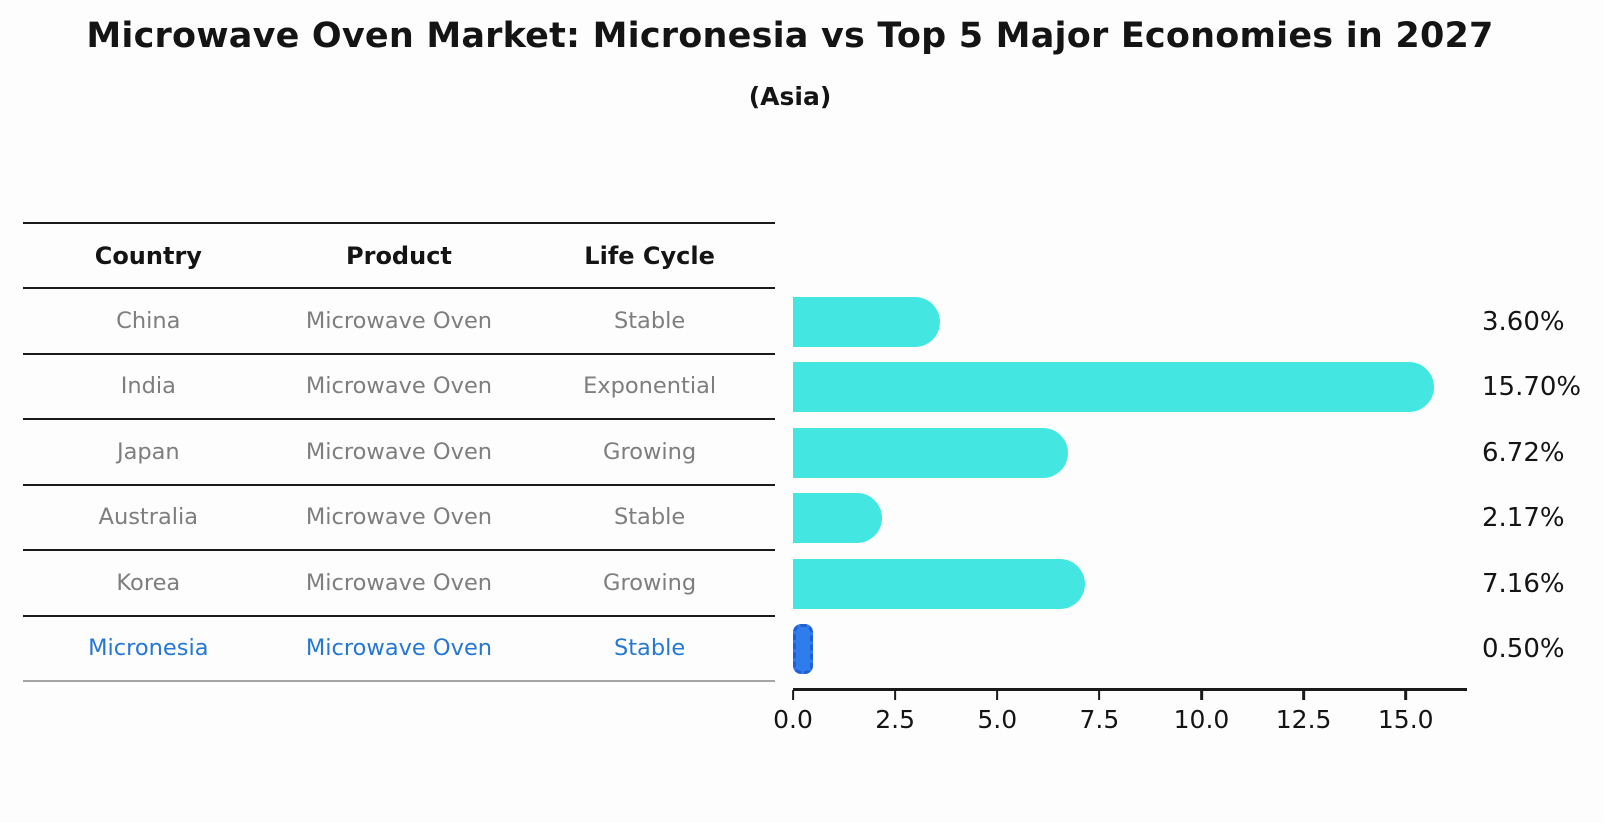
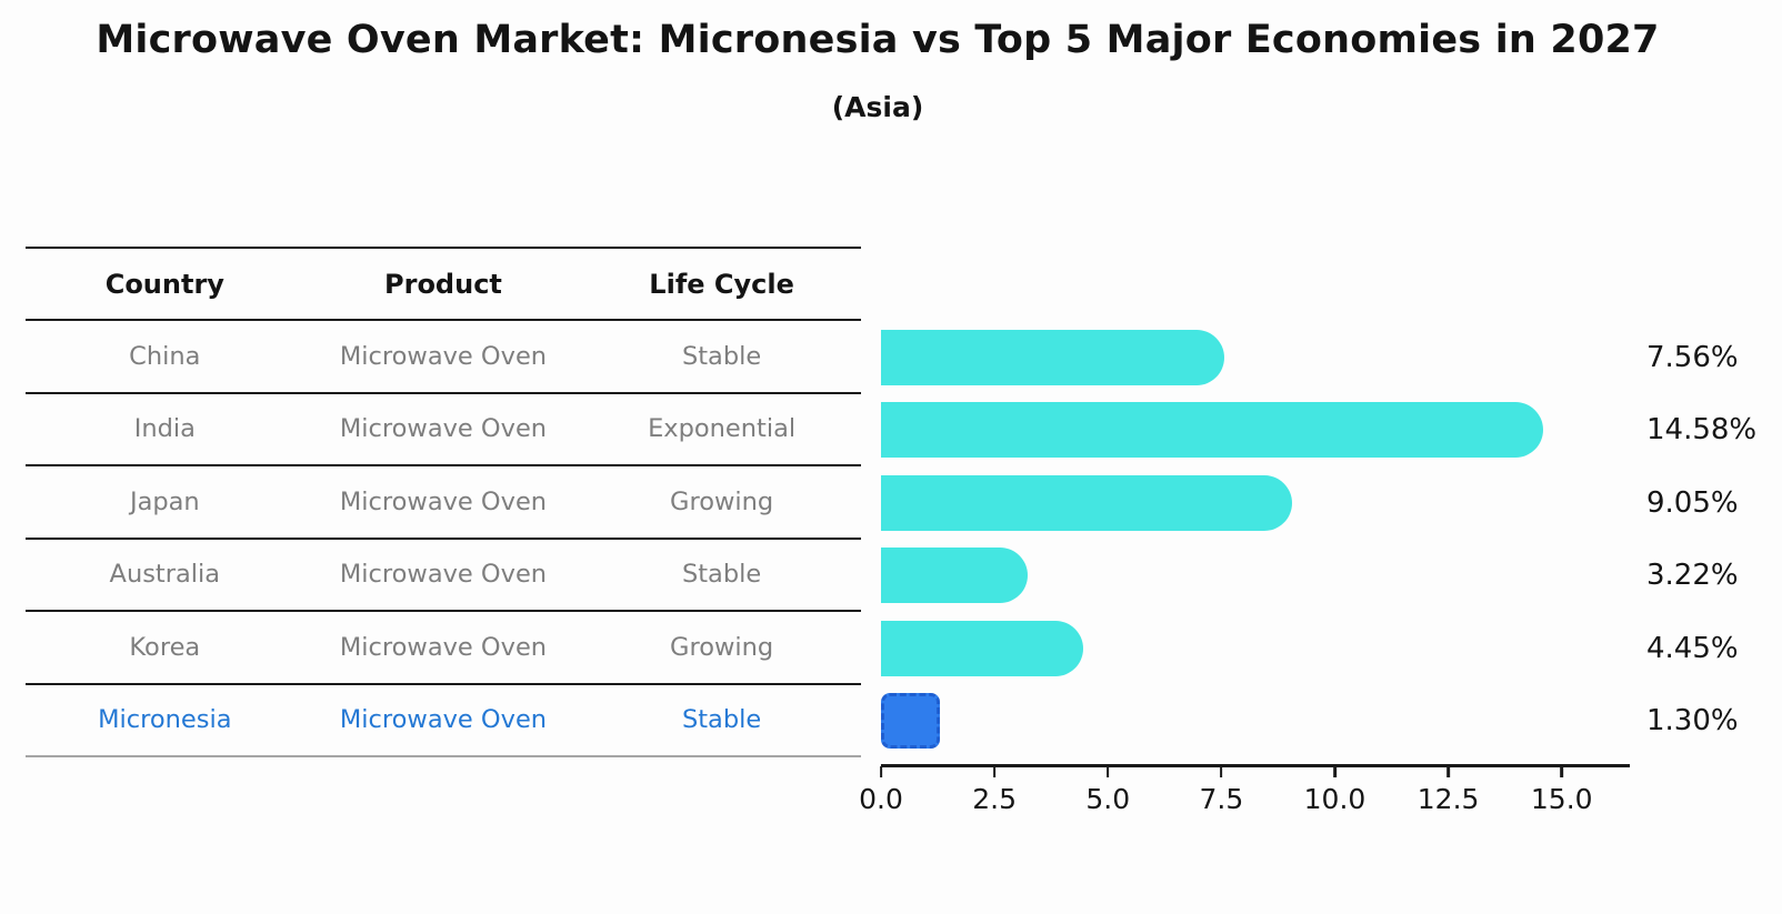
China: 3.60% -> 7.56%
India: 15.70% -> 14.58%
Japan: 6.72% -> 9.05%
Australia: 2.17% -> 3.22%
Korea: 7.16% -> 4.45%
Micronesia: 0.50% -> 1.30%
